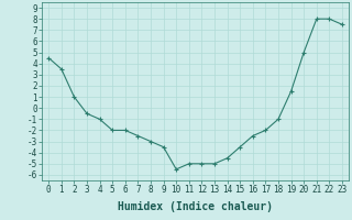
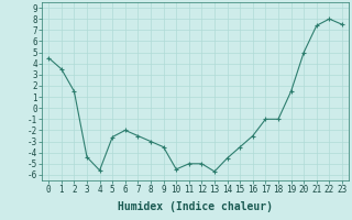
2: 1.0 -> 1.5
3: -0.5 -> -4.4
4: -1.0 -> -5.6
5: -2.0 -> -2.6
13: -5.0 -> -5.7
17: -2.0 -> -1.0
21: 8.0 -> 7.4
